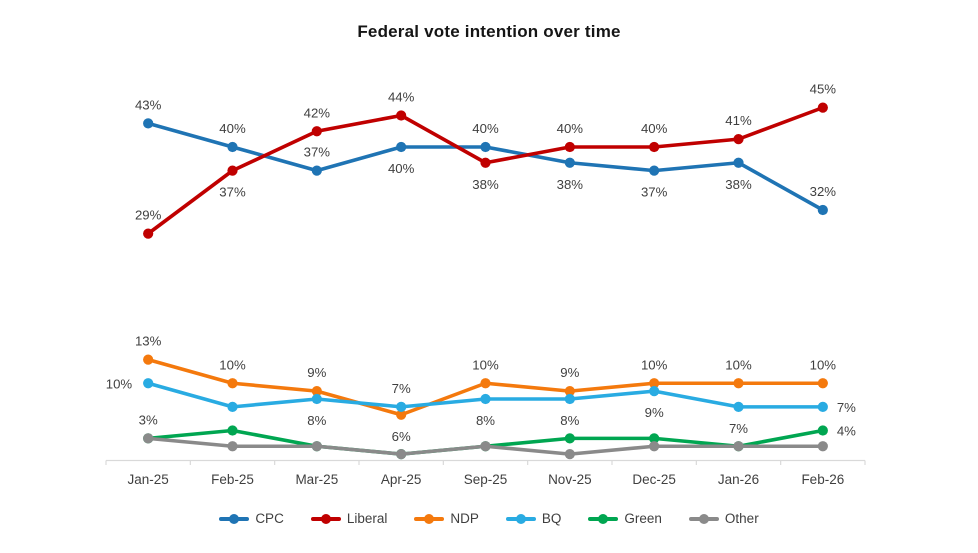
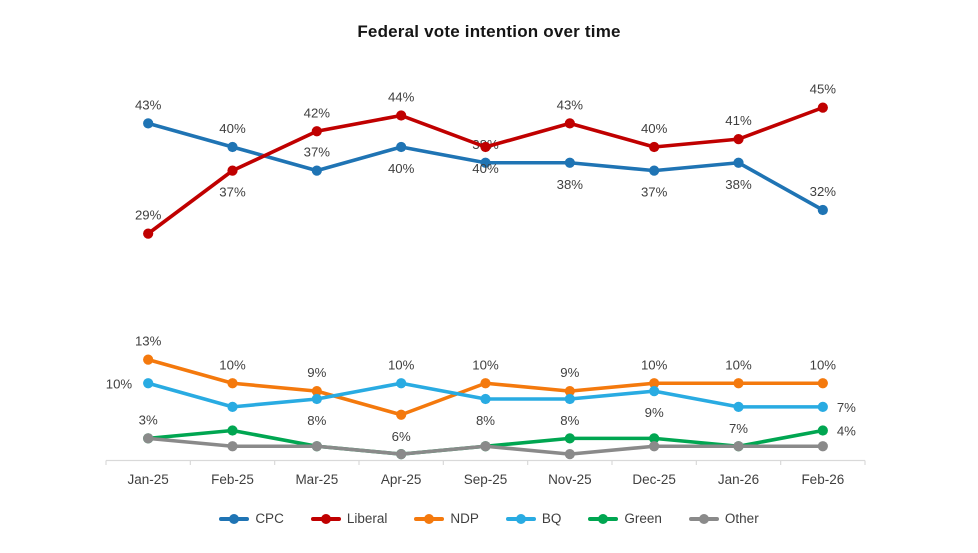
BQ/Apr-25: 7% -> 10%
CPC/Sep-25: 40% -> 38%
Liberal/Sep-25: 38% -> 40%
Liberal/Nov-25: 40% -> 43%
